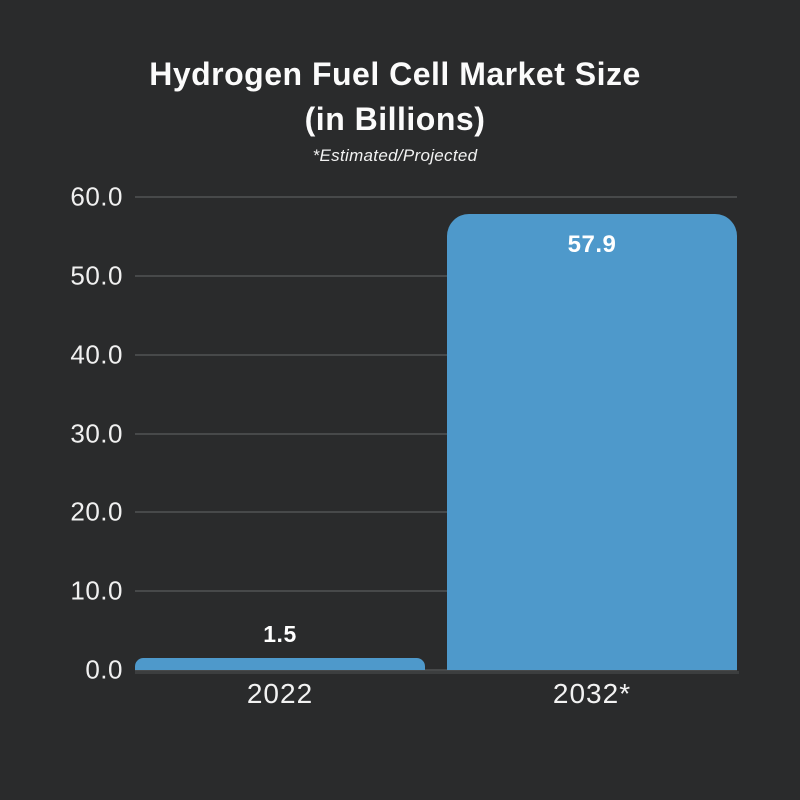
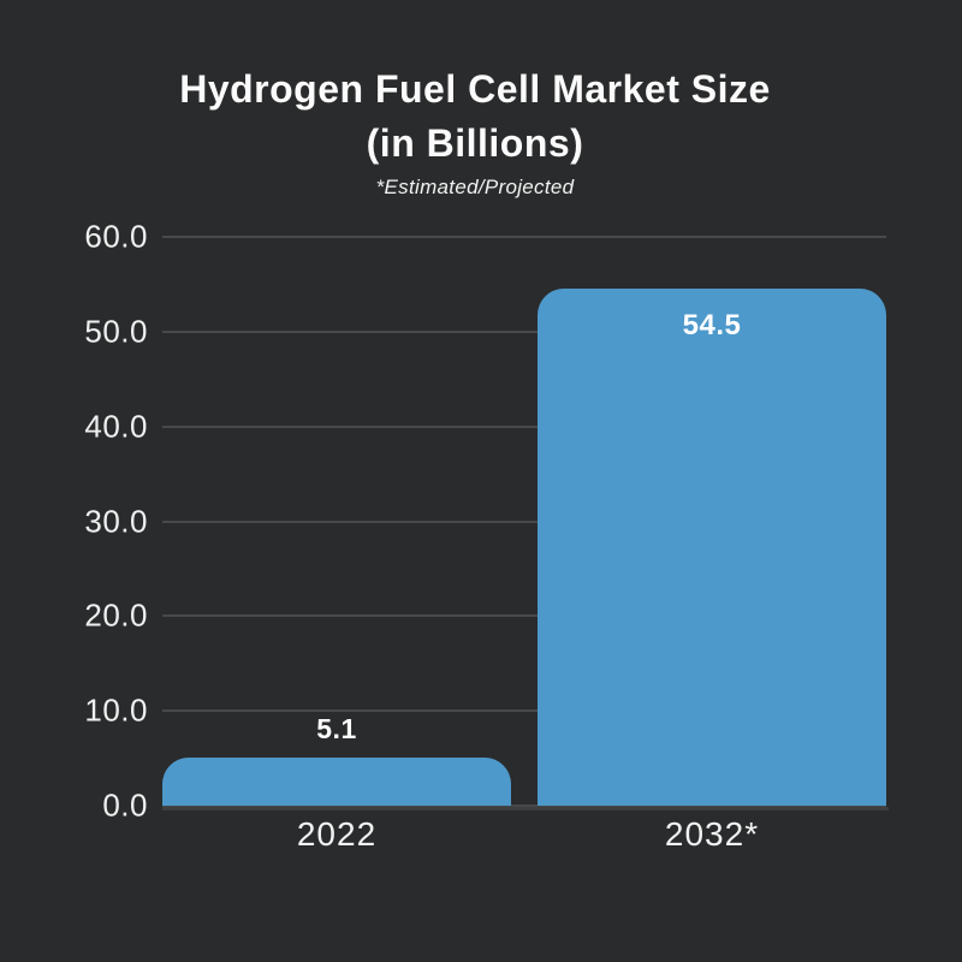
2022: 1.5 -> 5.1
2032*: 57.9 -> 54.5
